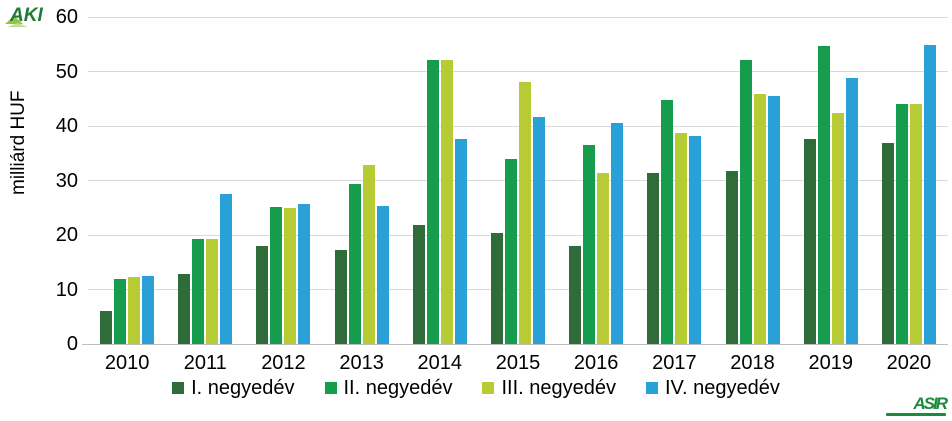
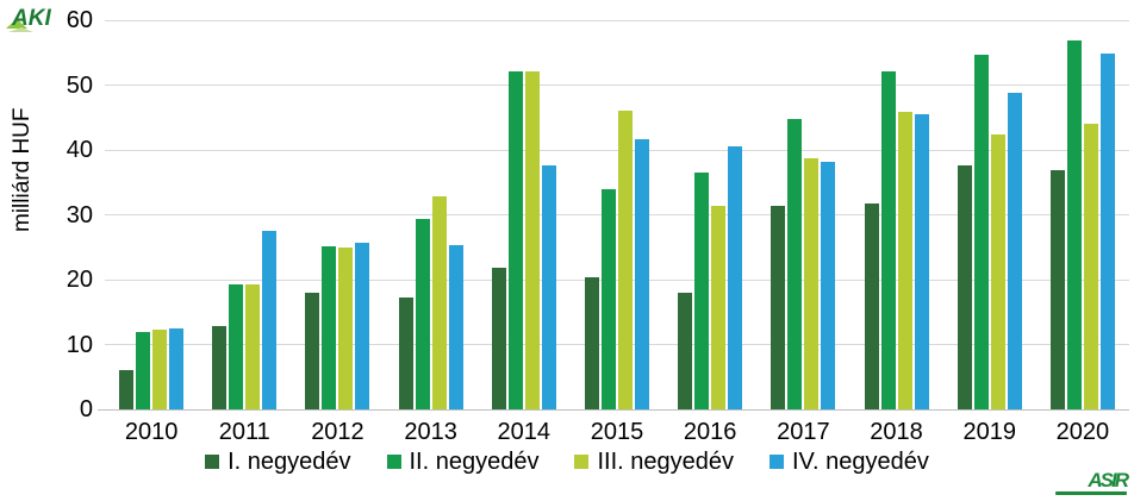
III. negyedév/2015: 48 -> 46
II. negyedév/2020: 44 -> 57
